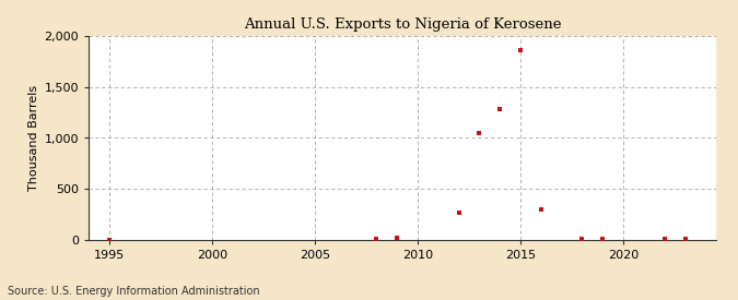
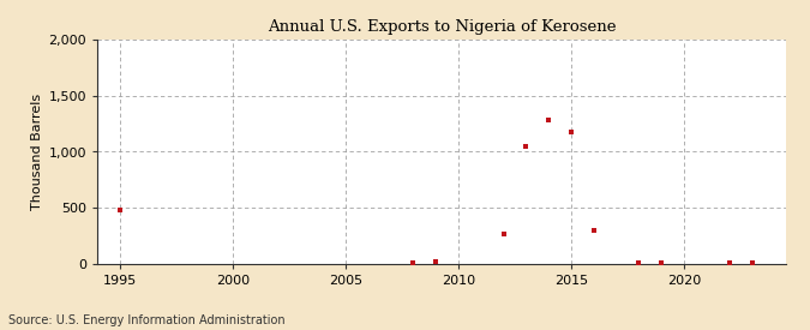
1995: 0 -> 480
2015: 1,860 -> 1,180
